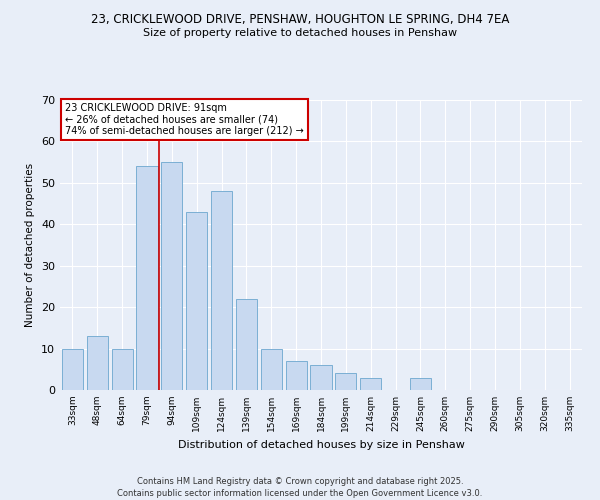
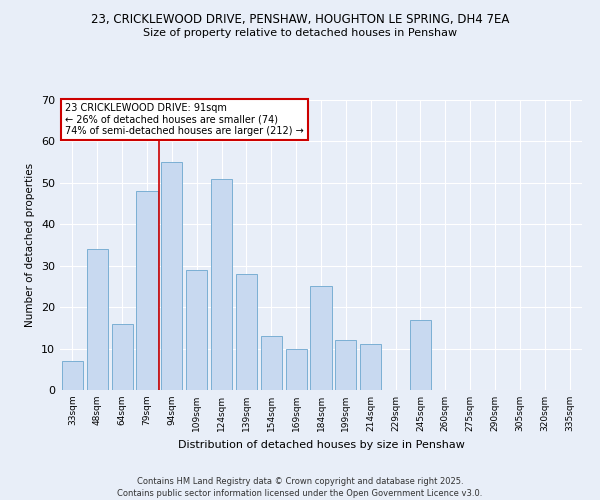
33sqm: 10 -> 7
48sqm: 13 -> 34
64sqm: 10 -> 16
79sqm: 54 -> 48
109sqm: 43 -> 29
124sqm: 48 -> 51
139sqm: 22 -> 28
154sqm: 10 -> 13
169sqm: 7 -> 10
184sqm: 6 -> 25
199sqm: 4 -> 12
214sqm: 3 -> 11
245sqm: 3 -> 17
